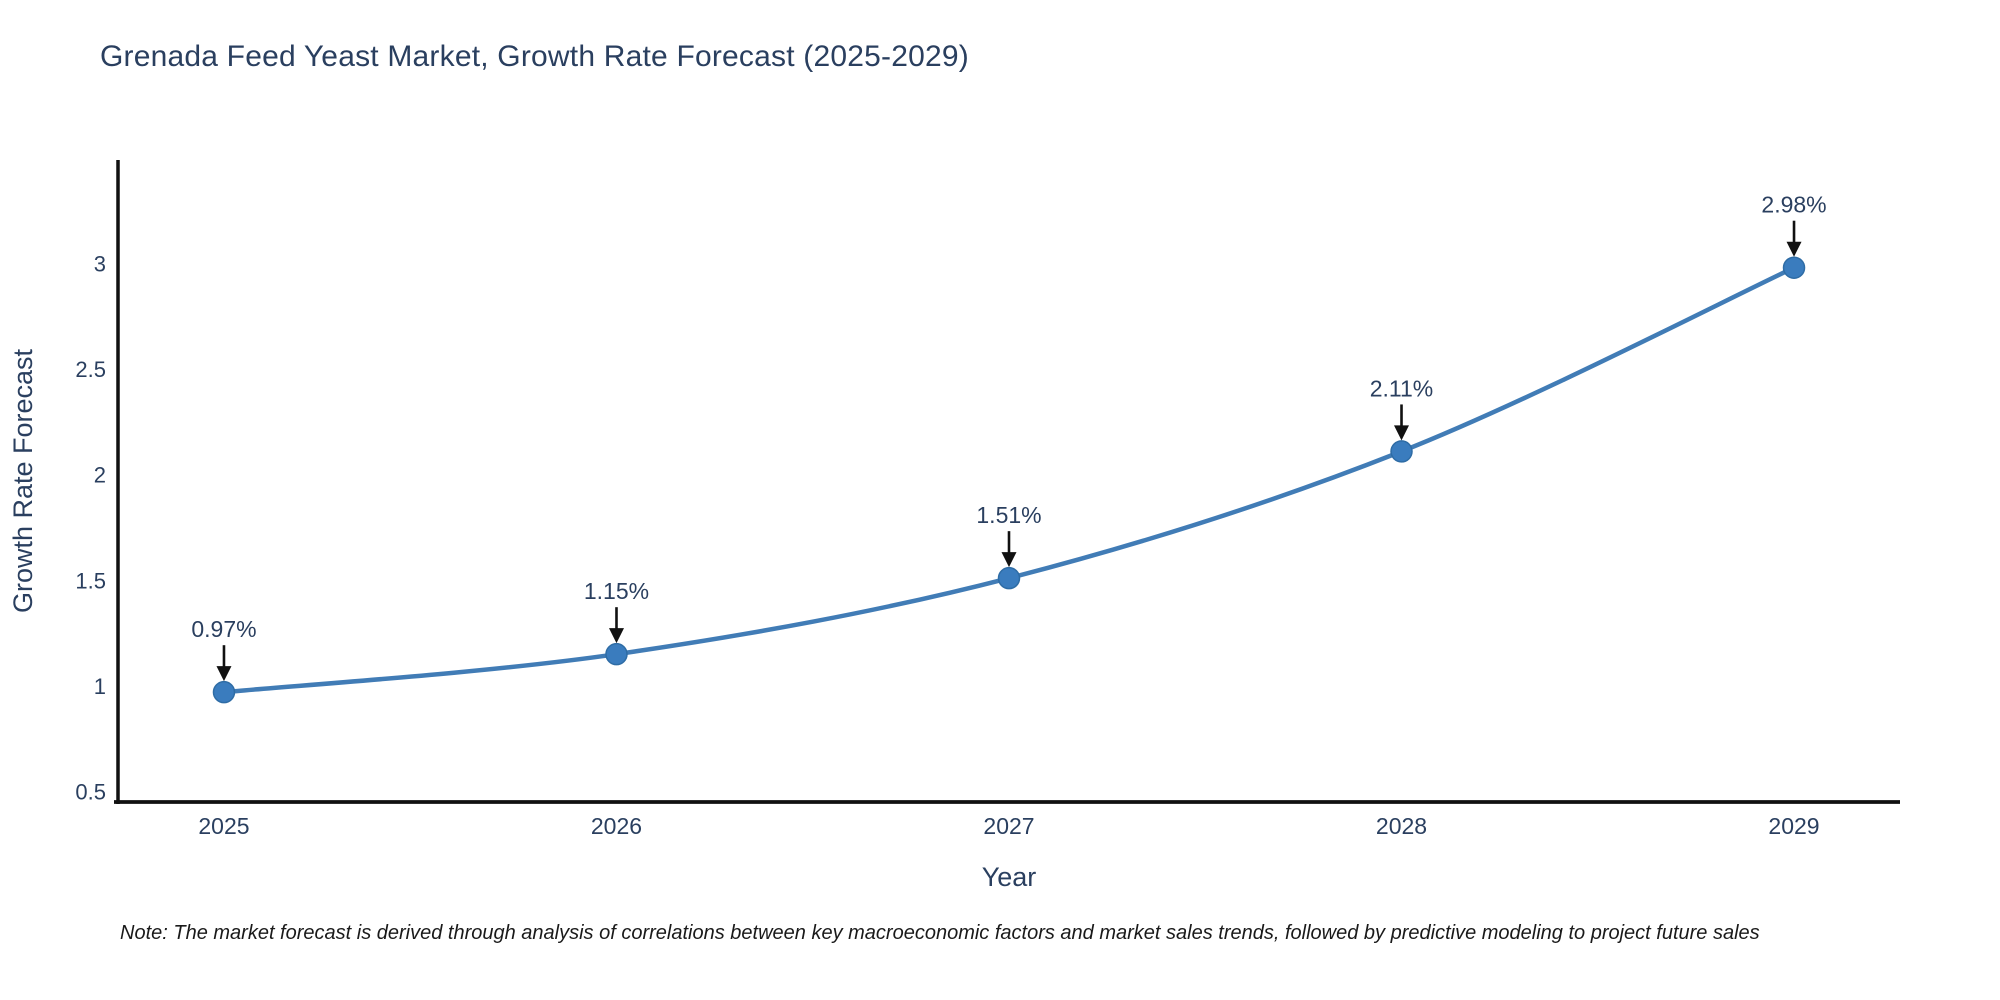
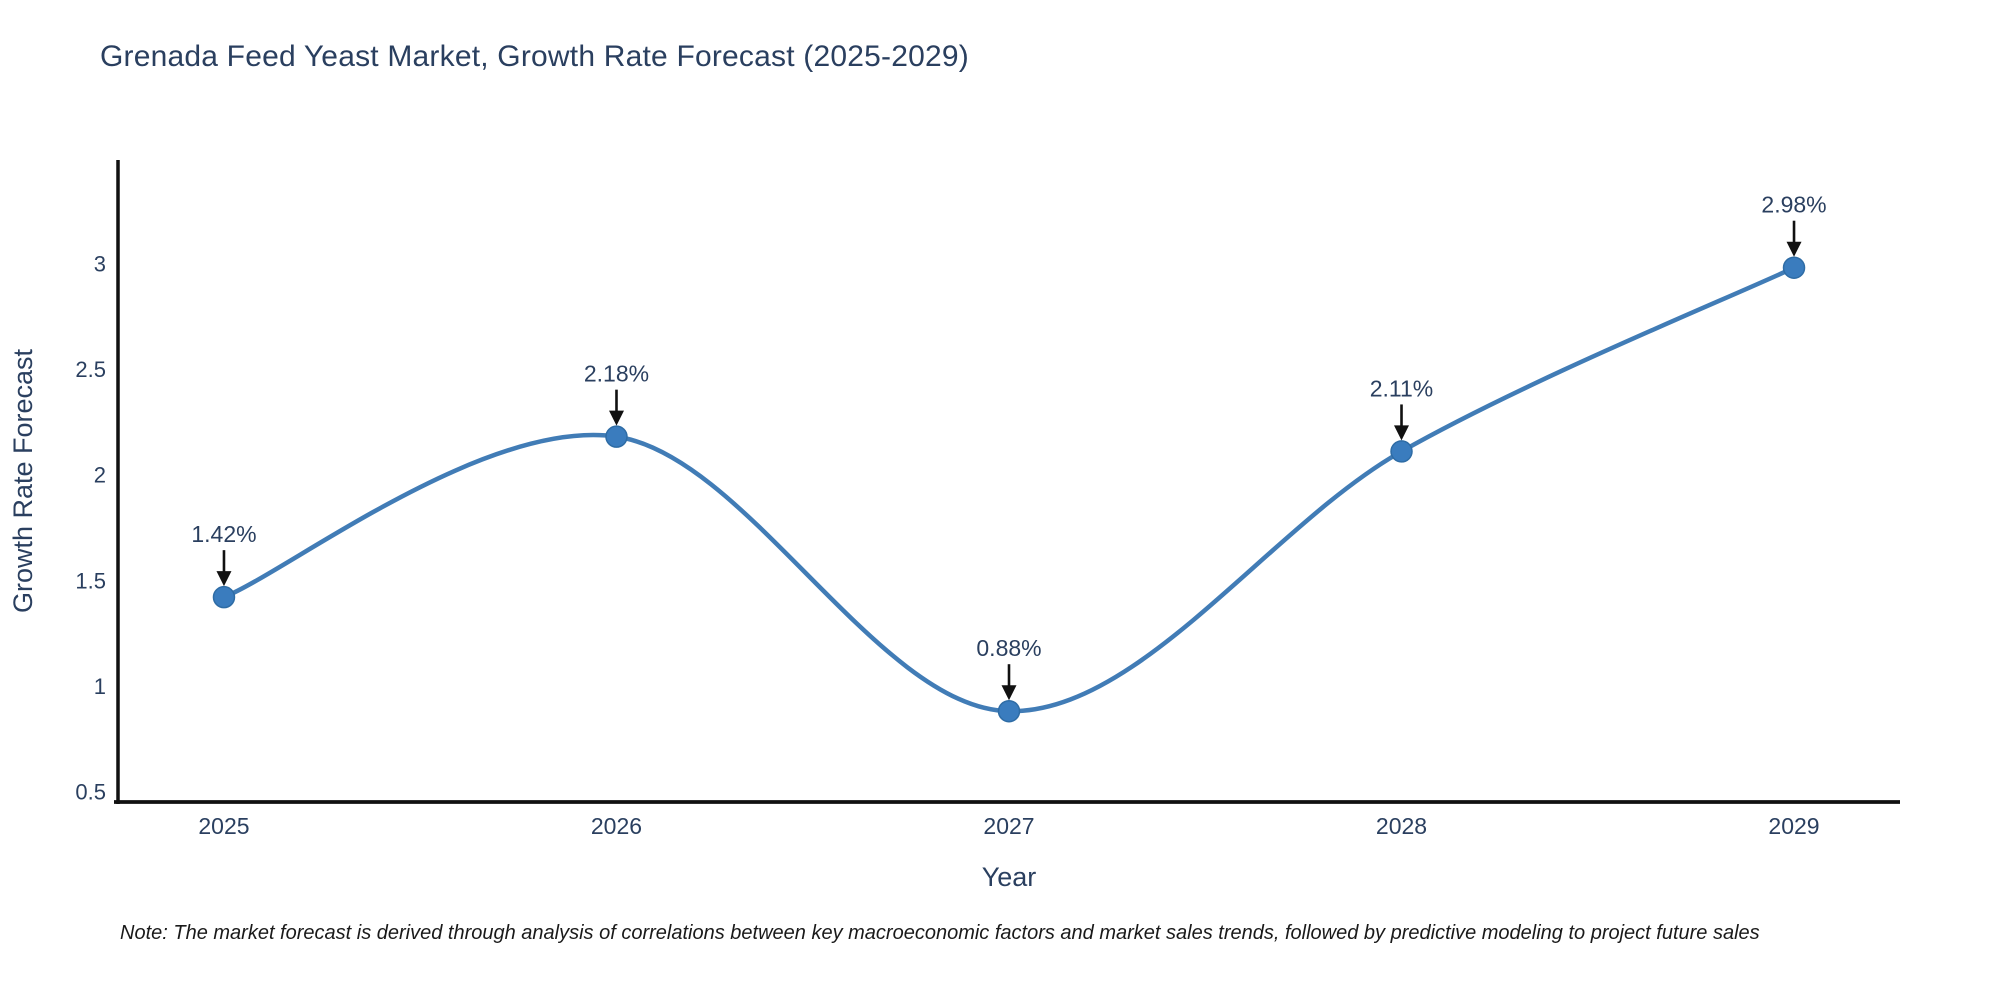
2025: 0.97% -> 1.42%
2026: 1.15% -> 2.18%
2027: 1.51% -> 0.88%
